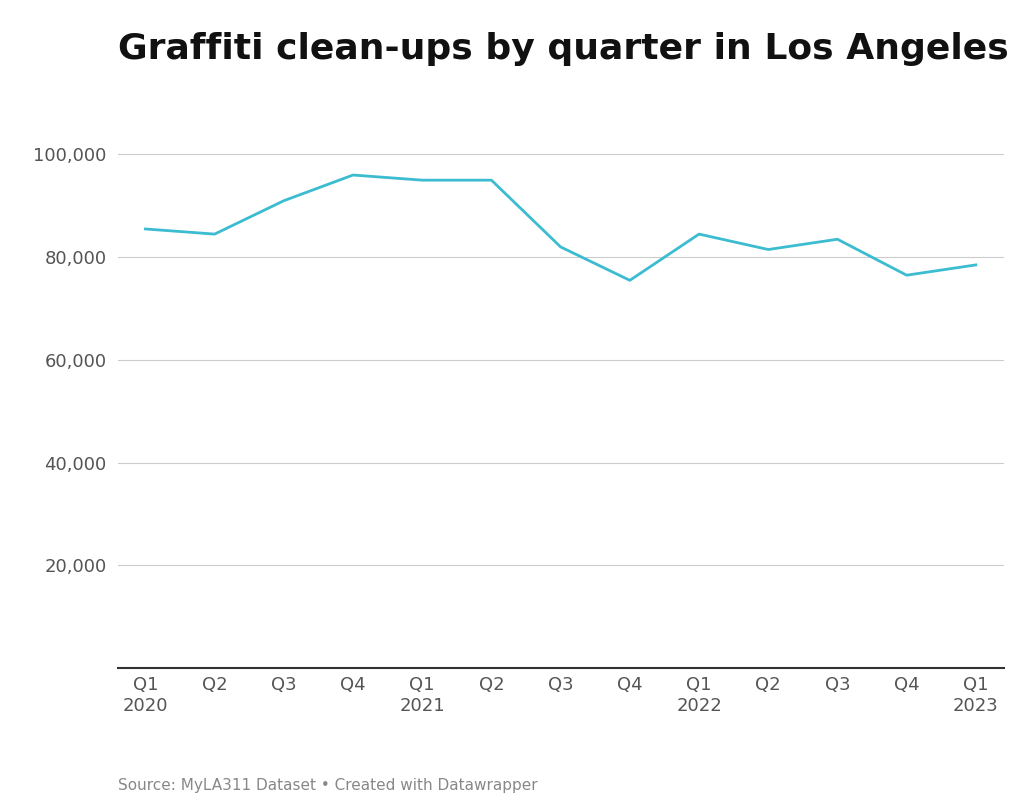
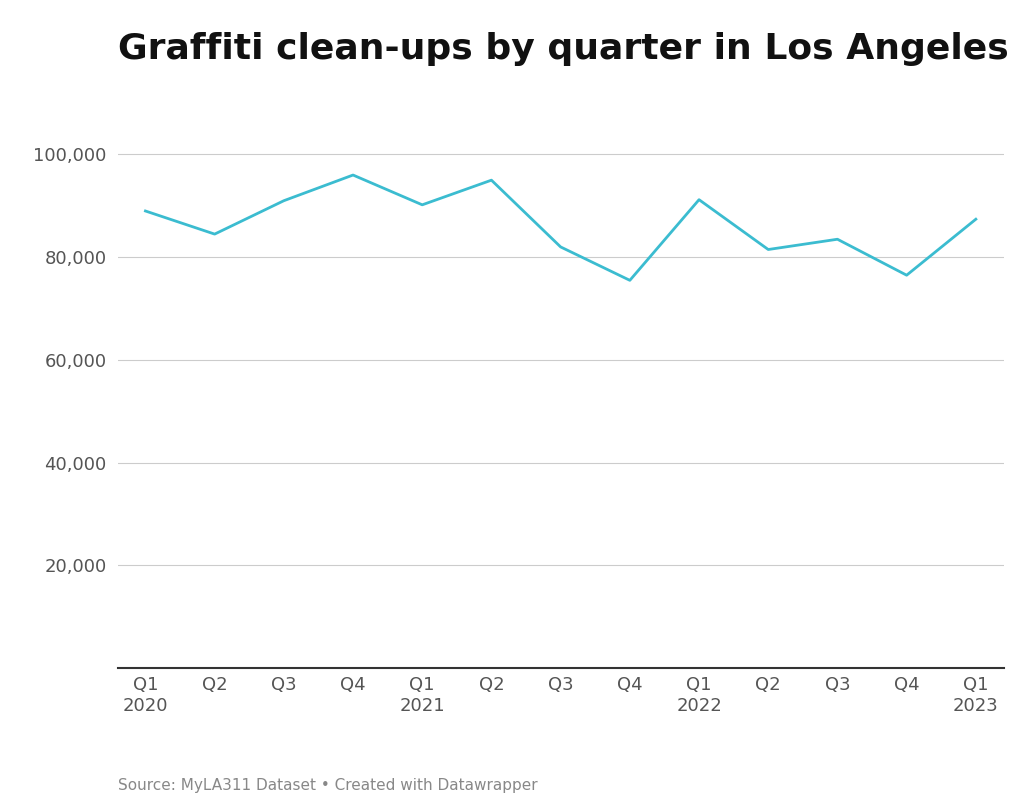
Q1 2020: 85,500 -> 89,000
Q1 2021: 95,000 -> 90,200
Q1 2022: 84,500 -> 91,200
Q1 2023: 78,500 -> 87,400
